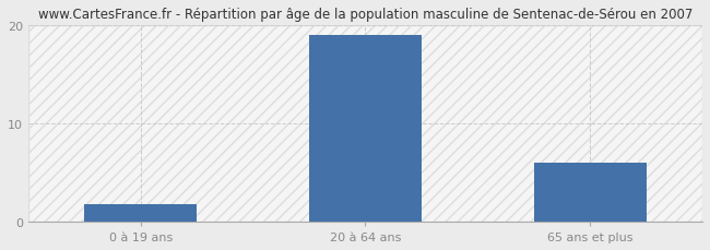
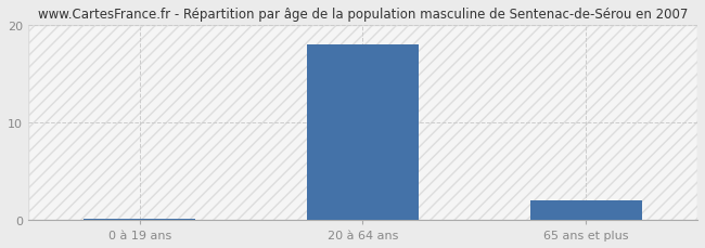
0 à 19 ans: 1.8 -> 0.1
20 à 64 ans: 19.0 -> 18.0
65 ans et plus: 6.0 -> 2.0
